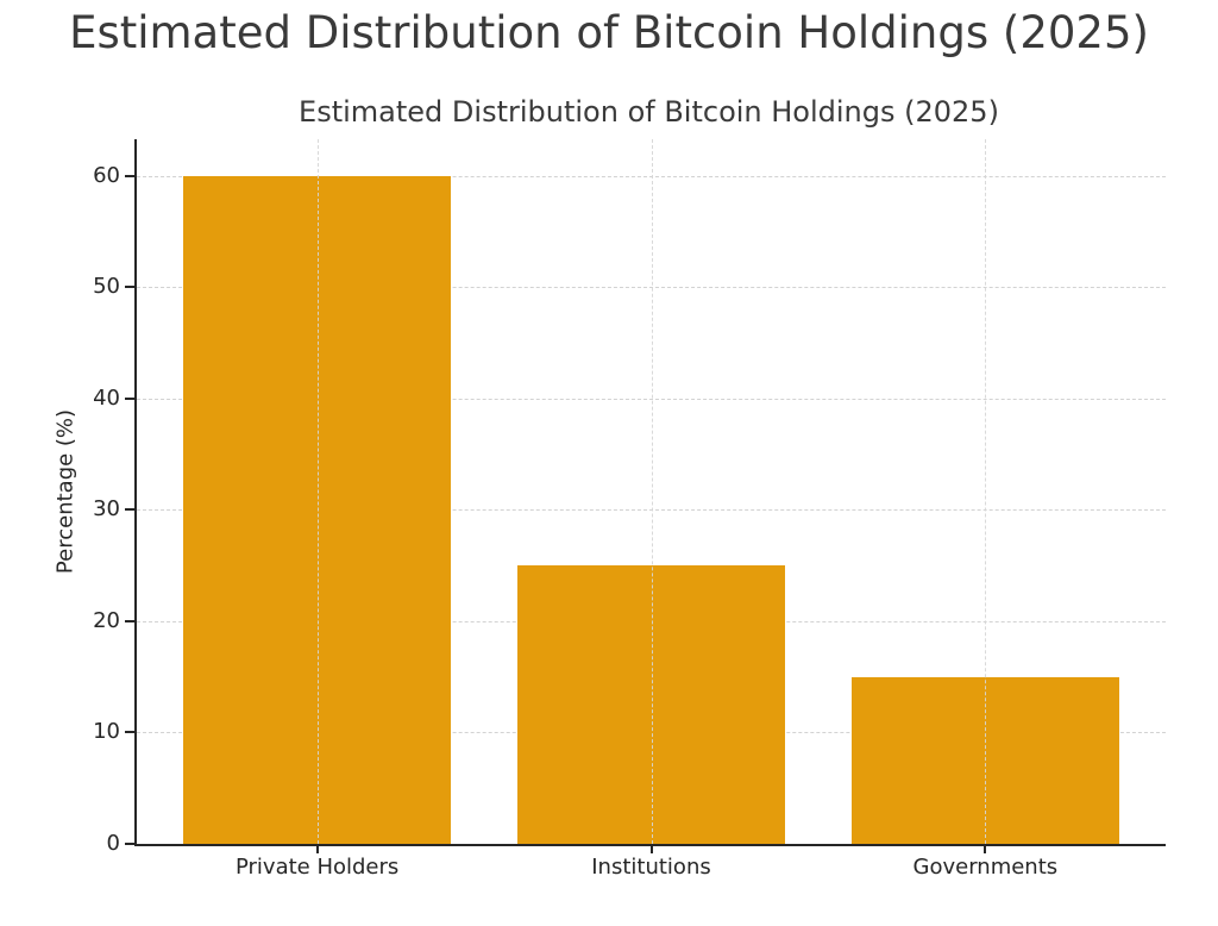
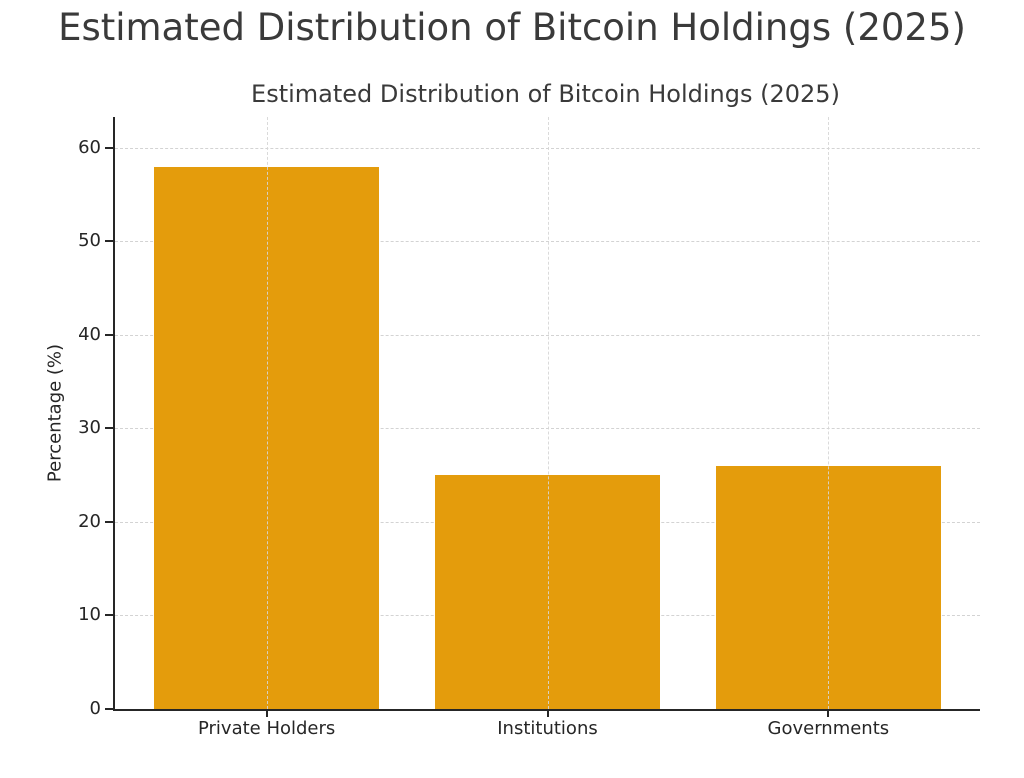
Private Holders: 60 -> 58
Governments: 15 -> 26
